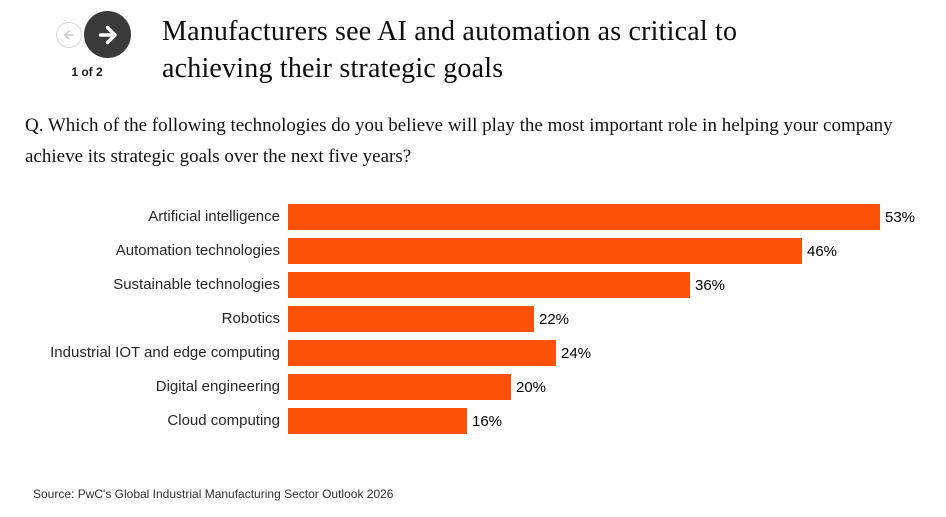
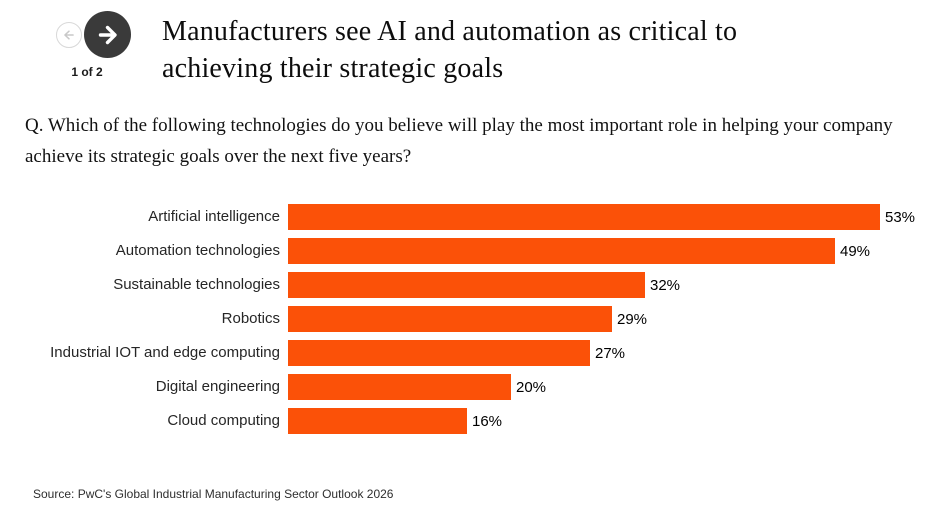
Automation technologies: 46% -> 49%
Sustainable technologies: 36% -> 32%
Robotics: 22% -> 29%
Industrial IOT and edge computing: 24% -> 27%
